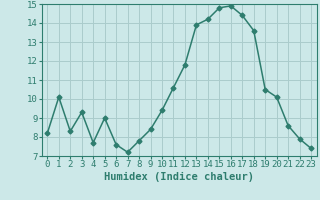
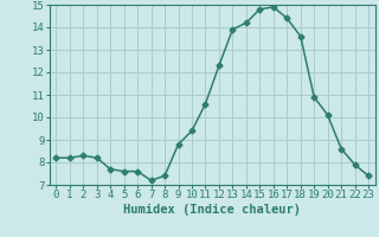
1: 10.1 -> 8.2
3: 9.3 -> 8.2
5: 9.0 -> 7.6
8: 7.8 -> 7.4
9: 8.4 -> 8.8
12: 11.8 -> 12.3
19: 10.5 -> 10.9
